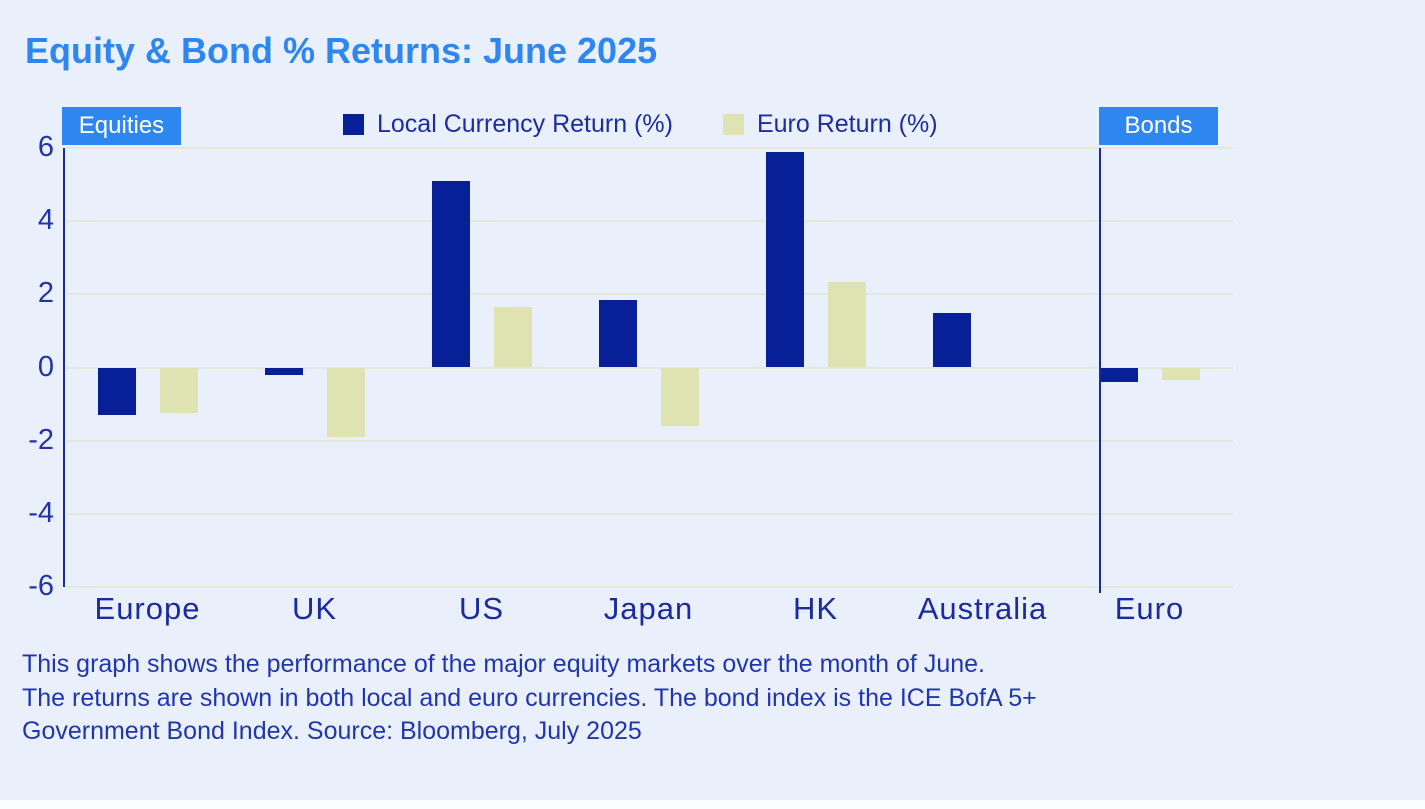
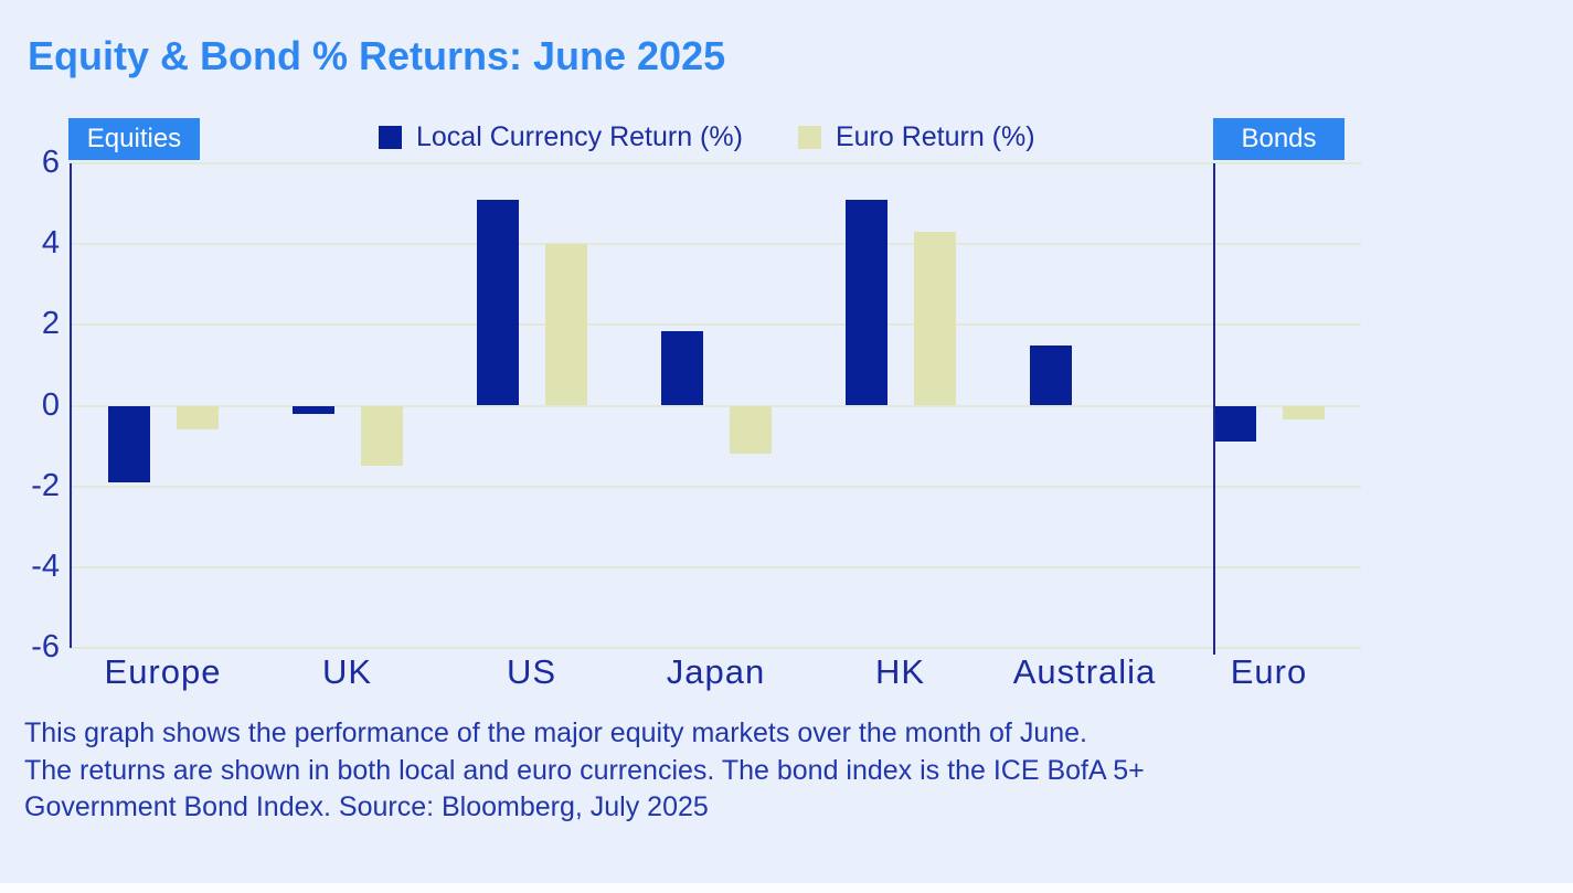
Local Currency Return (%)/Europe: -1.3 -> -1.9
Euro Return (%)/Europe: -1.2 -> -0.6
Euro Return (%)/UK: -1.9 -> -1.5
Euro Return (%)/US: 1.6 -> 4.0
Euro Return (%)/Japan: -1.6 -> -1.2
Local Currency Return (%)/HK: 5.9 -> 5.1
Euro Return (%)/HK: 2.4 -> 4.3
Local Currency Return (%)/Euro: -0.4 -> -0.9
